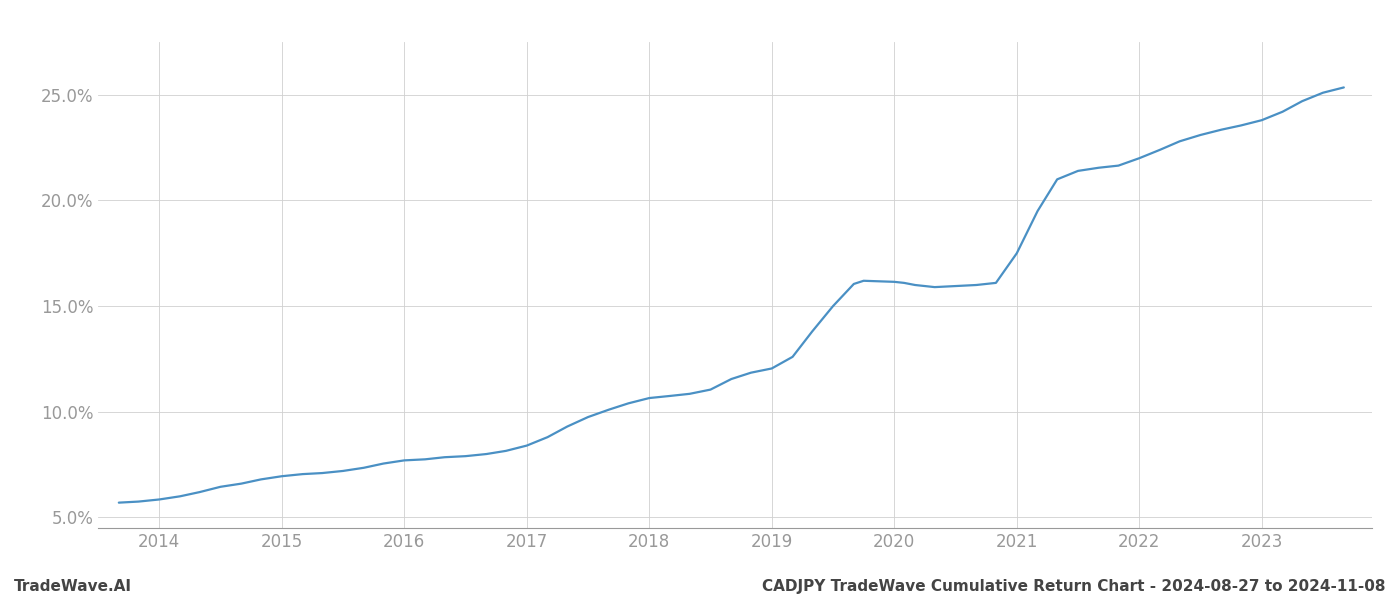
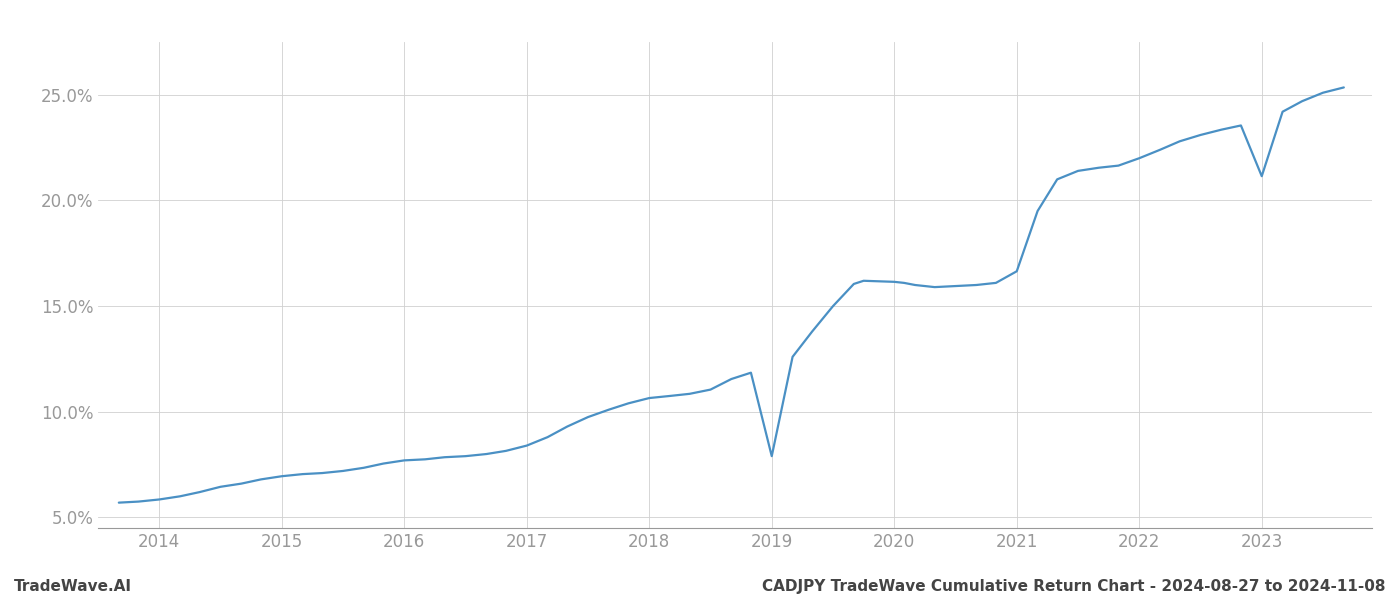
2019: 12.05% -> 7.90%
2021: 17.50% -> 16.65%
2023: 23.80% -> 21.15%
